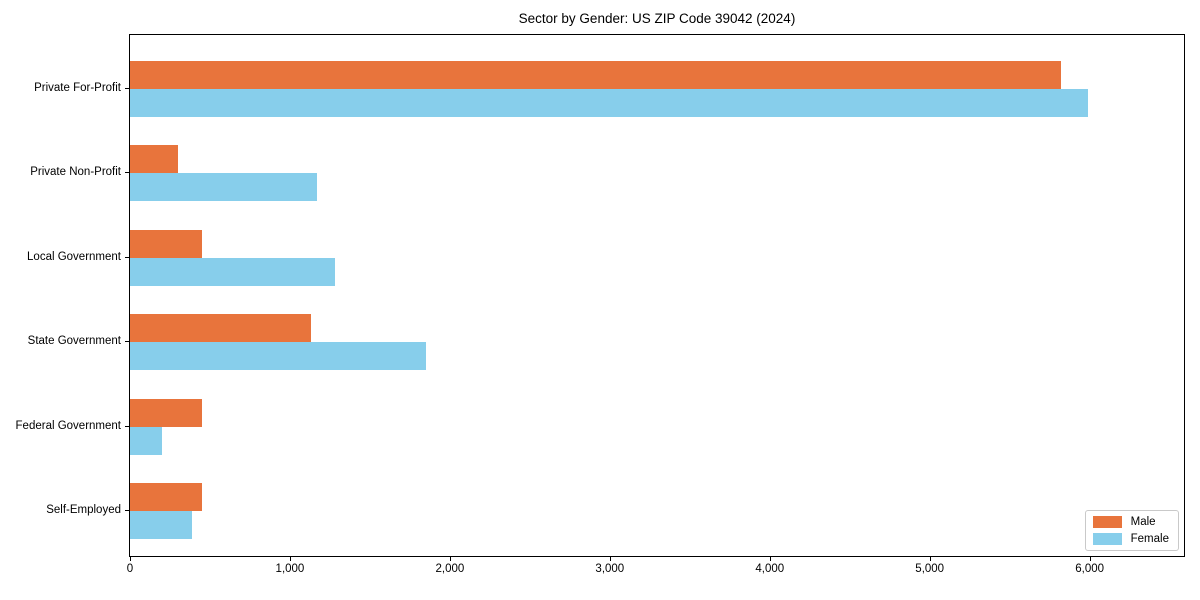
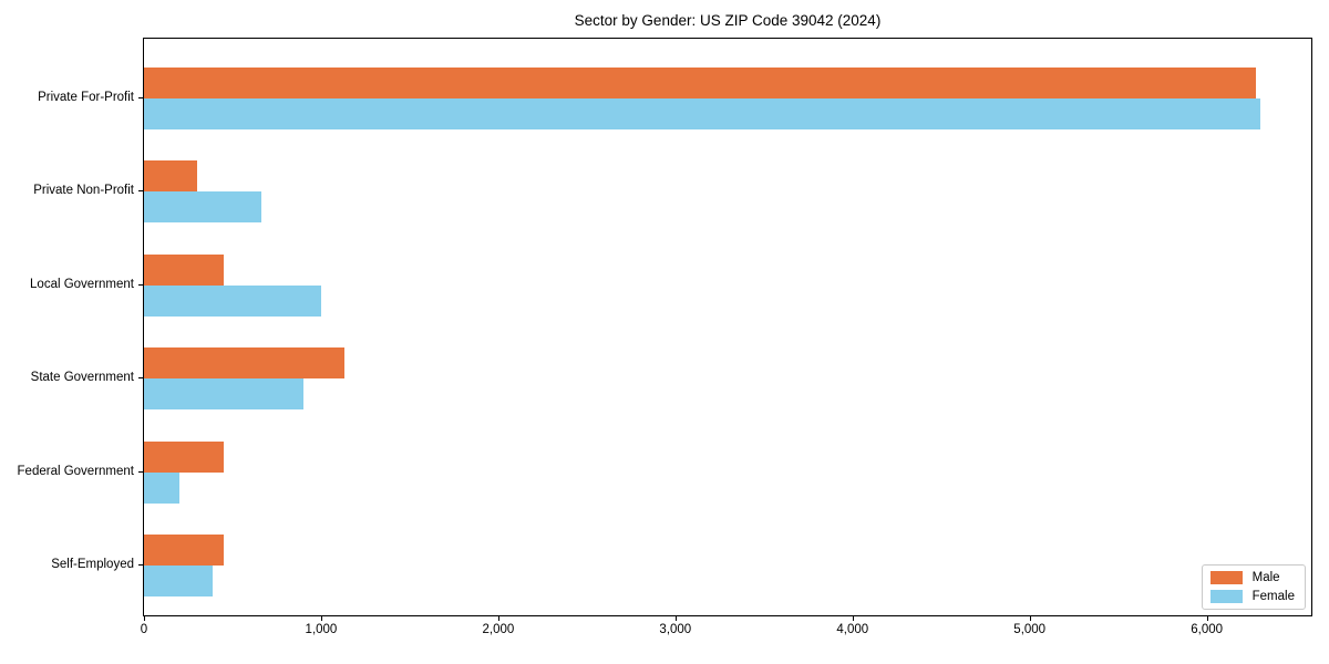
Male/Private For-Profit: 5820 -> 6280
Female/Private For-Profit: 5990 -> 6300
Female/Private Non-Profit: 1170 -> 660
Female/Local Government: 1280 -> 1000
Female/State Government: 1850 -> 900
